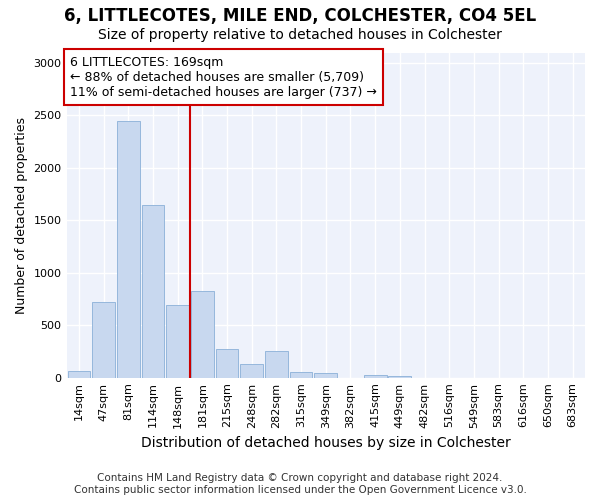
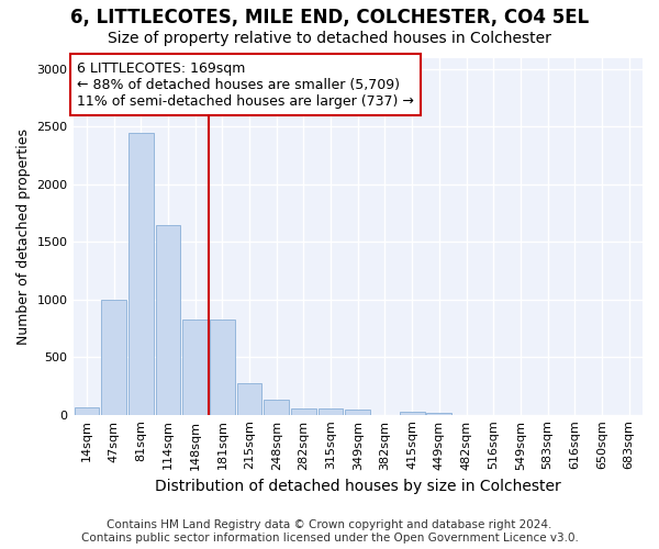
47sqm: 720 -> 1000
148sqm: 690 -> 830
282sqm: 250 -> 60
